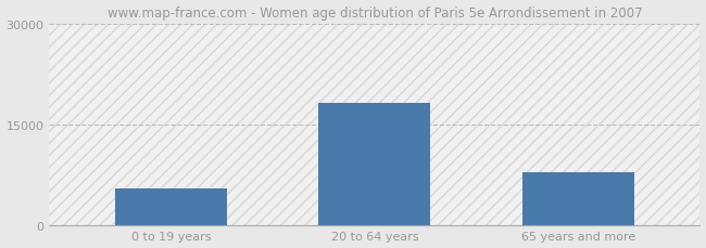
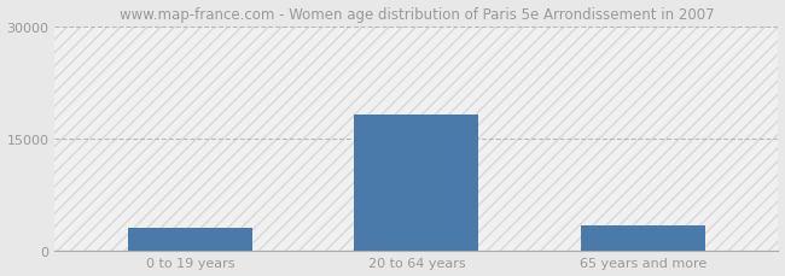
0 to 19 years: 5400 -> 3100
65 years and more: 7800 -> 3400
